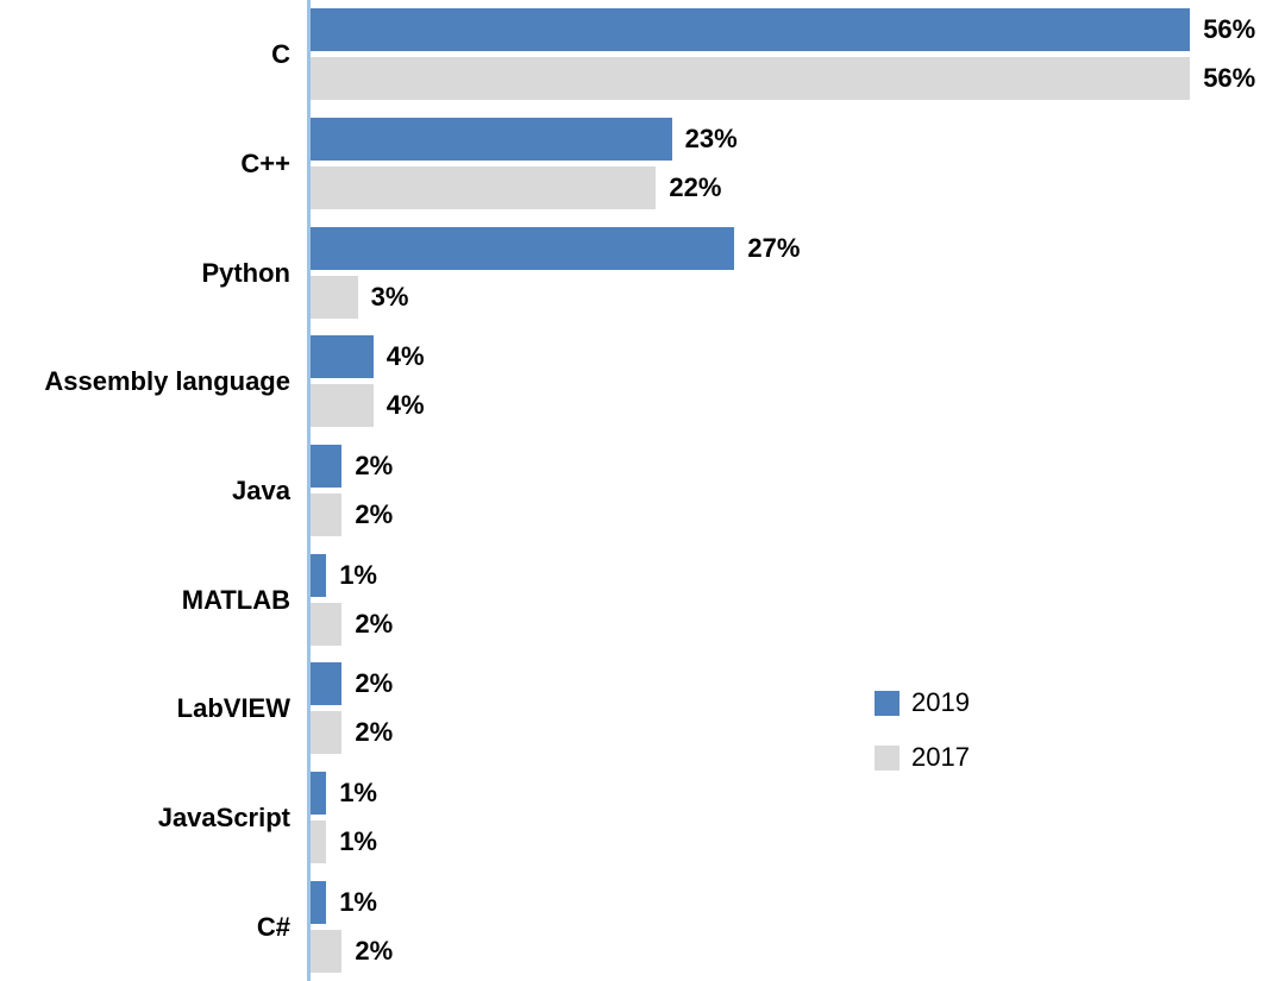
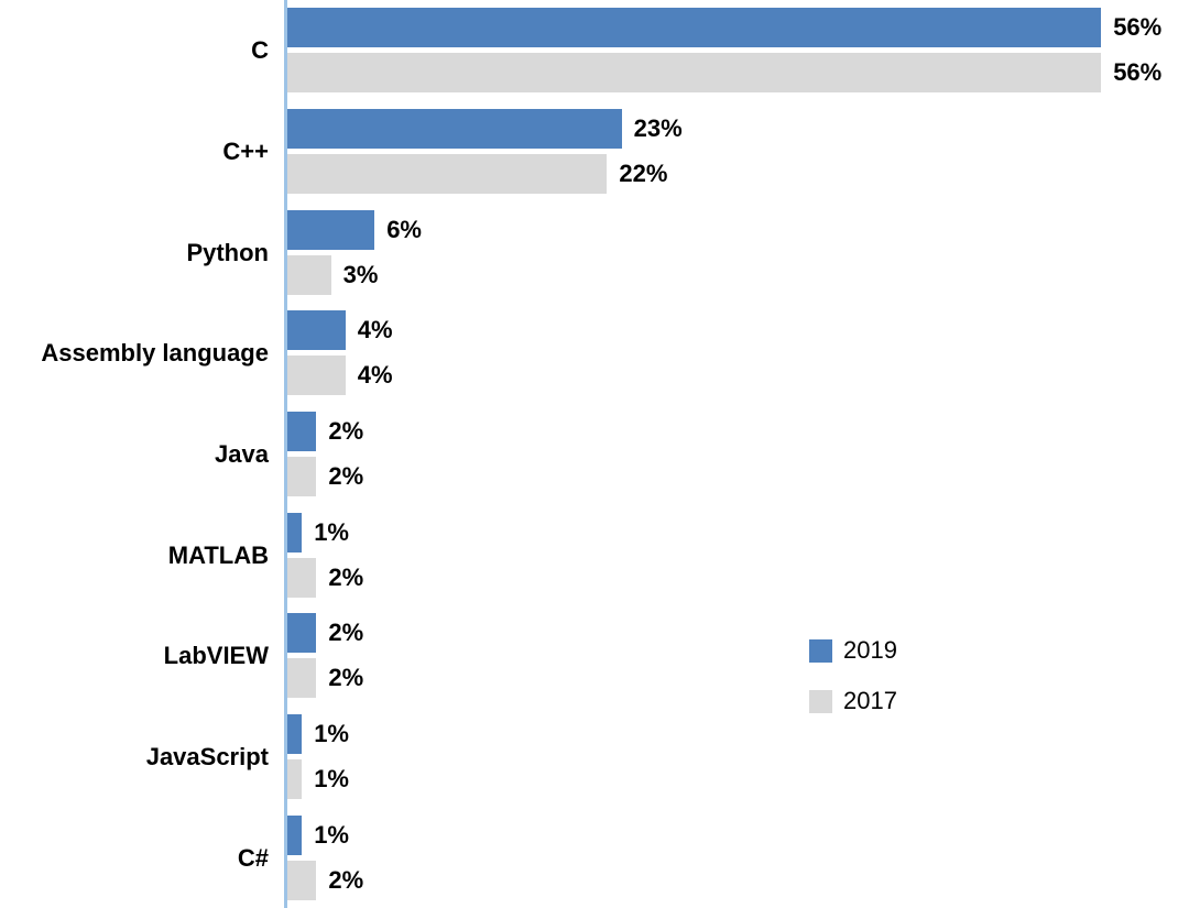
2019/Python: 27% -> 6%
